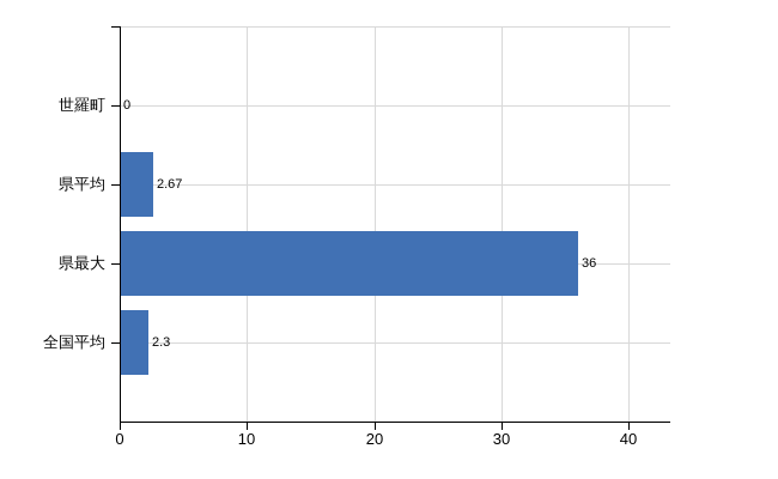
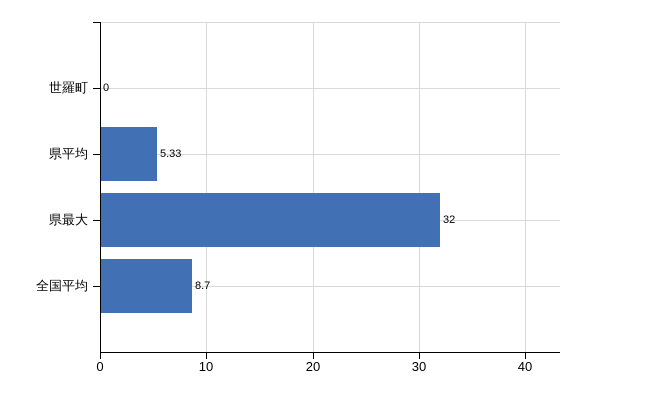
県平均: 2.67 -> 5.33
県最大: 36 -> 32
全国平均: 2.3 -> 8.7
